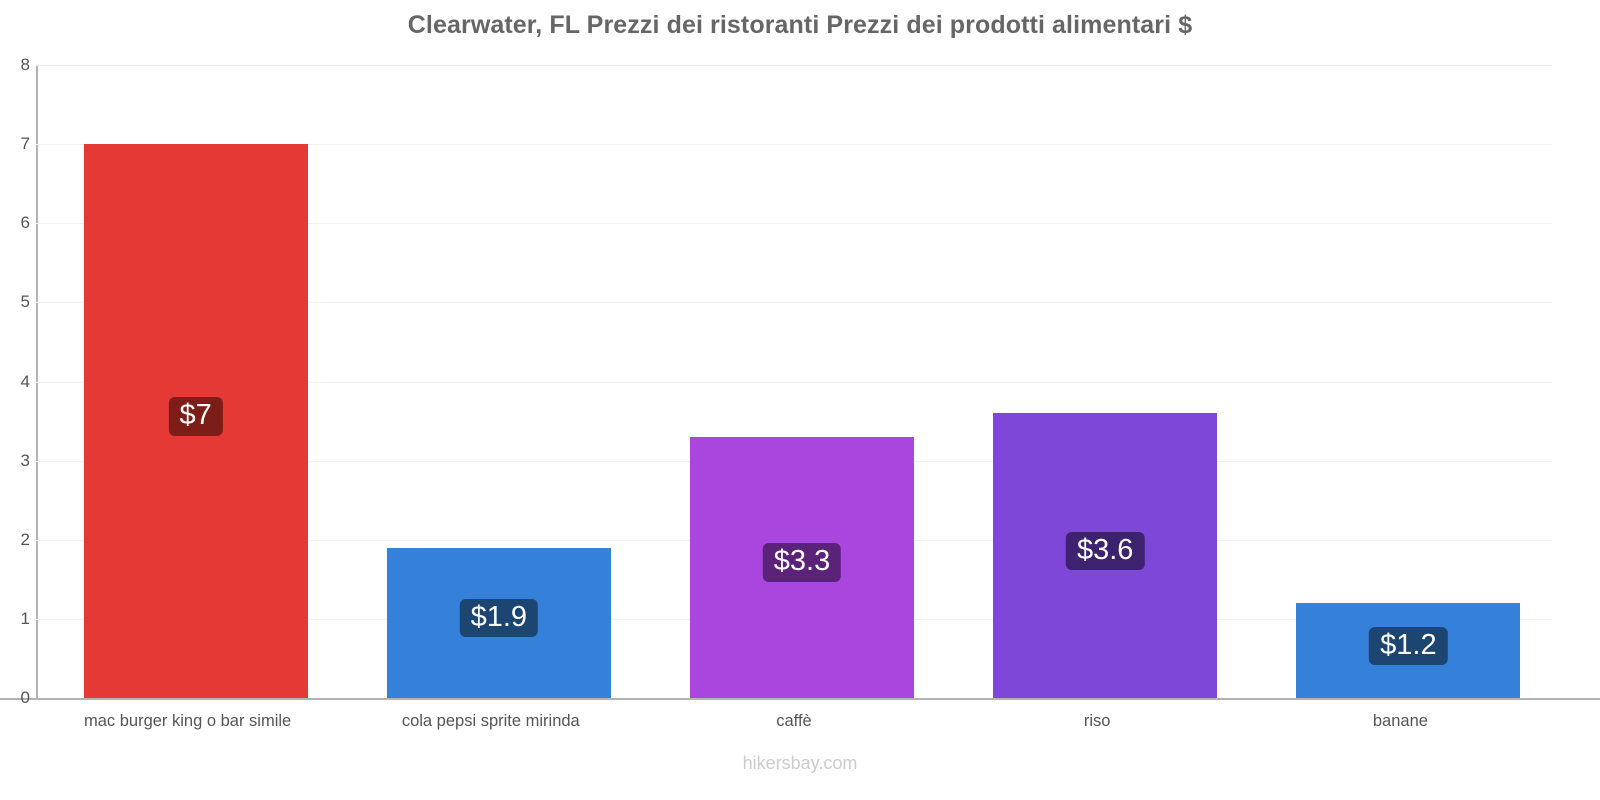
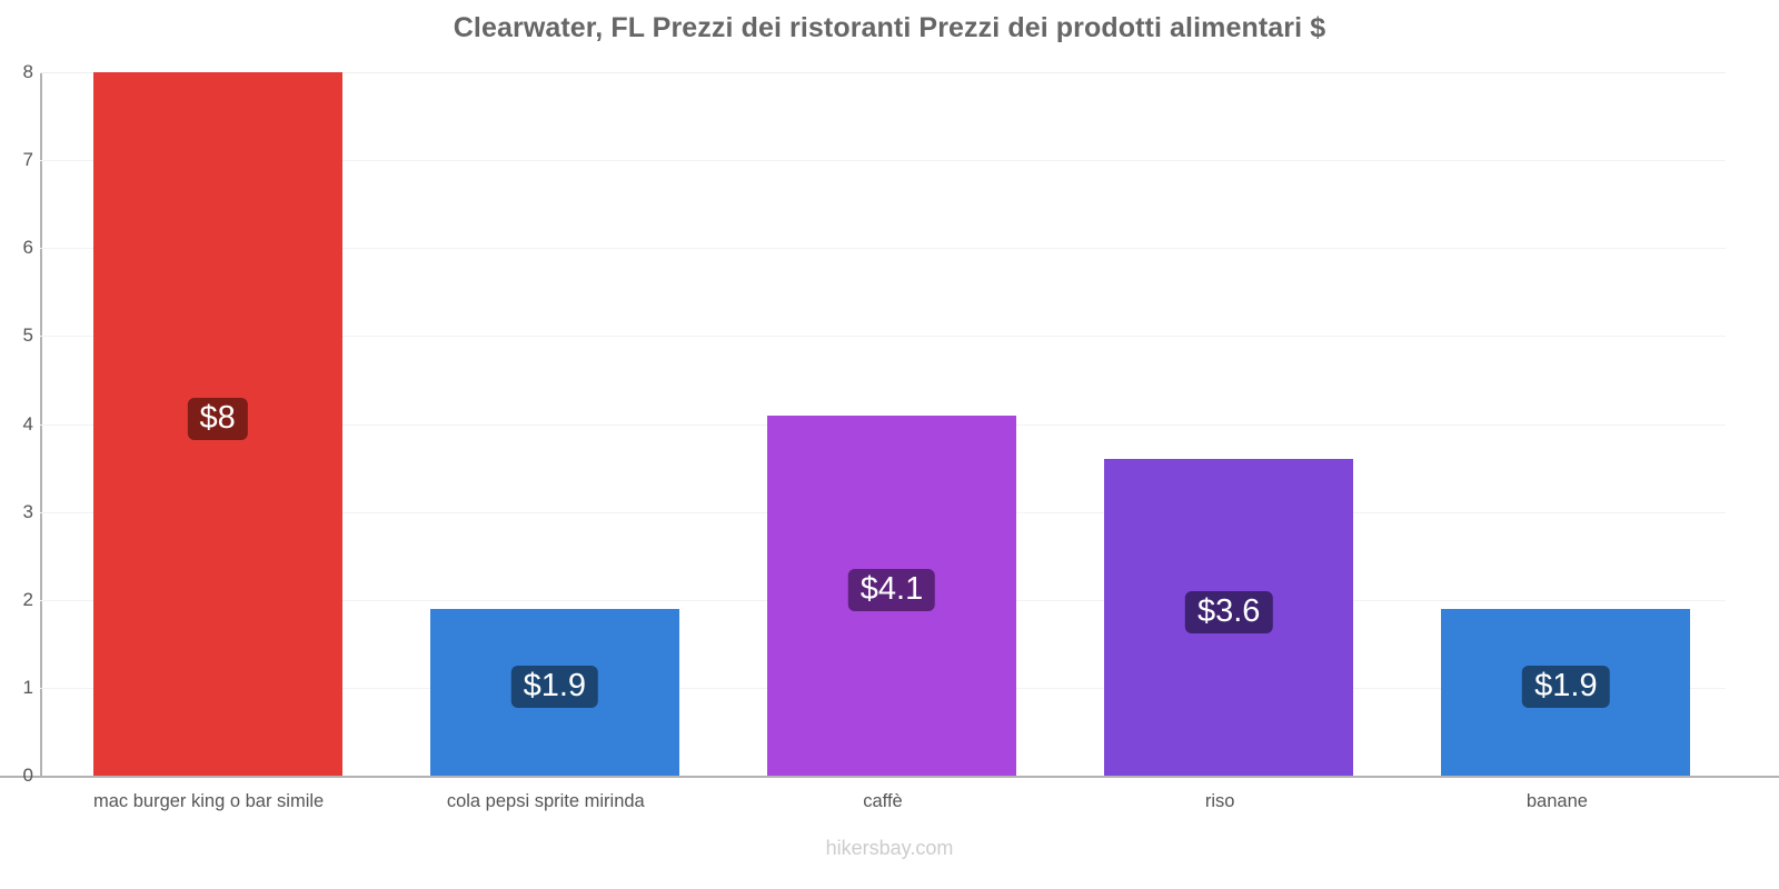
mac burger king o bar simile: $7 -> $8
caffè: $3.3 -> $4.1
banane: $1.2 -> $1.9
